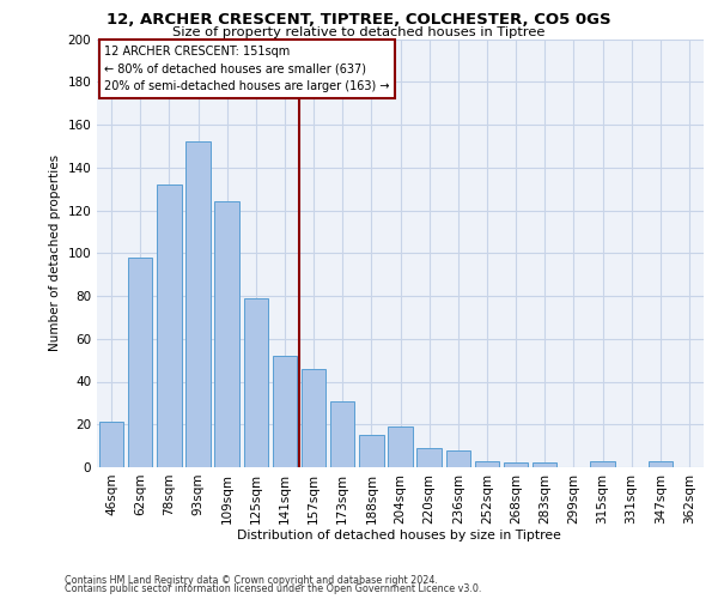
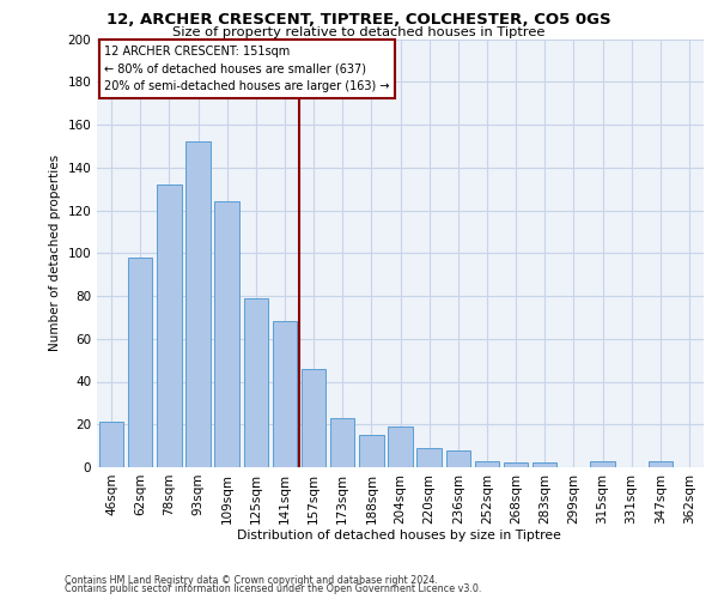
141sqm: 52 -> 68
173sqm: 31 -> 23
